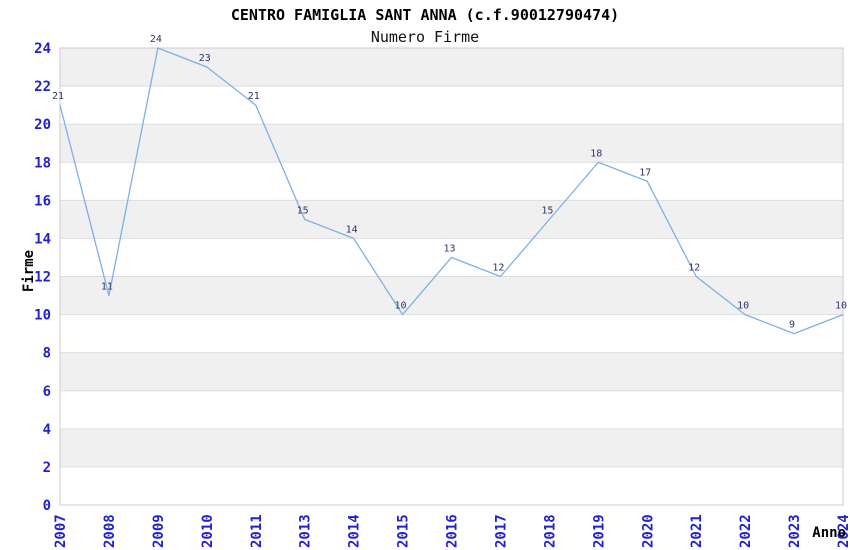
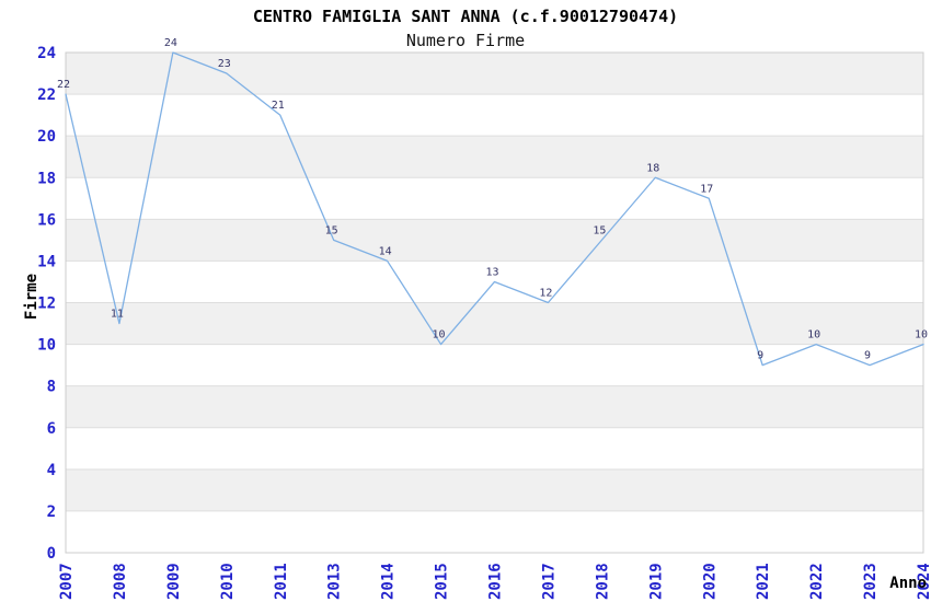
2007: 21 -> 22
2021: 12 -> 9
